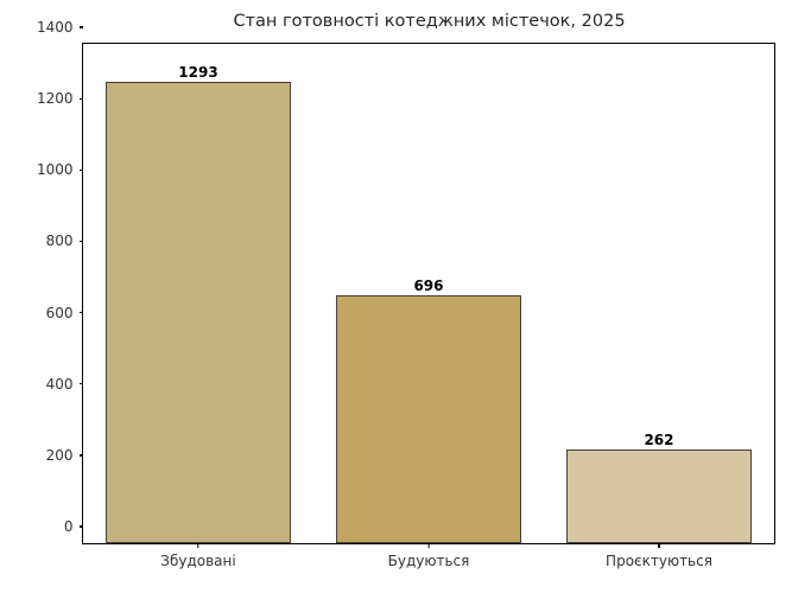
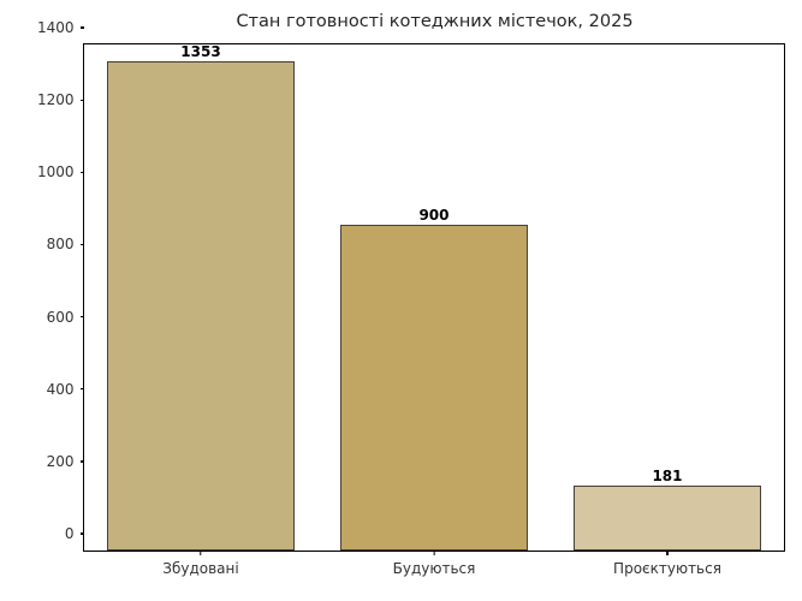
Збудовані: 1293 -> 1353
Будуються: 696 -> 900
Проєктуються: 262 -> 181
